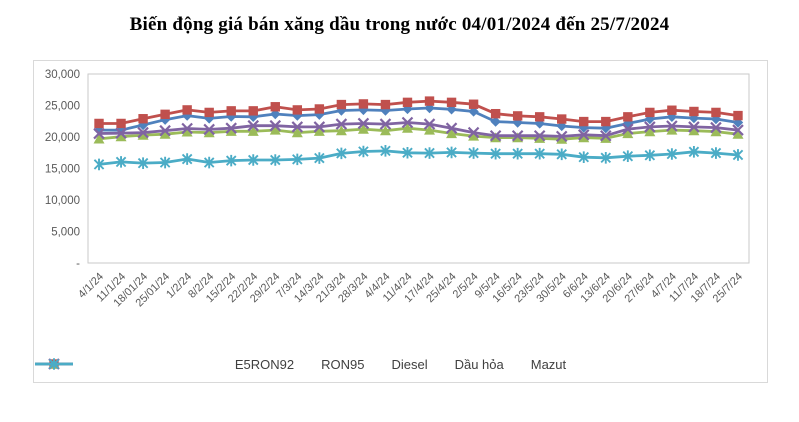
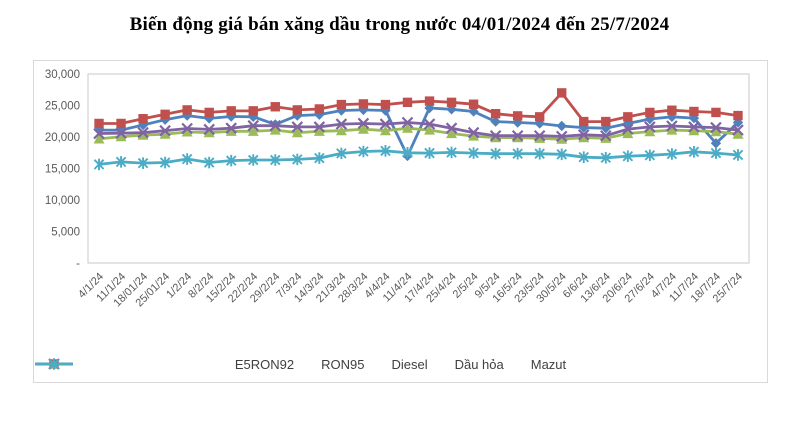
E5RON92/29/2/24: 24000 -> 22000
E5RON92/11/4/24: 24000 -> 17000
RON95/30/5/24: 23000 -> 27000
E5RON92/18/7/24: 23000 -> 19000
